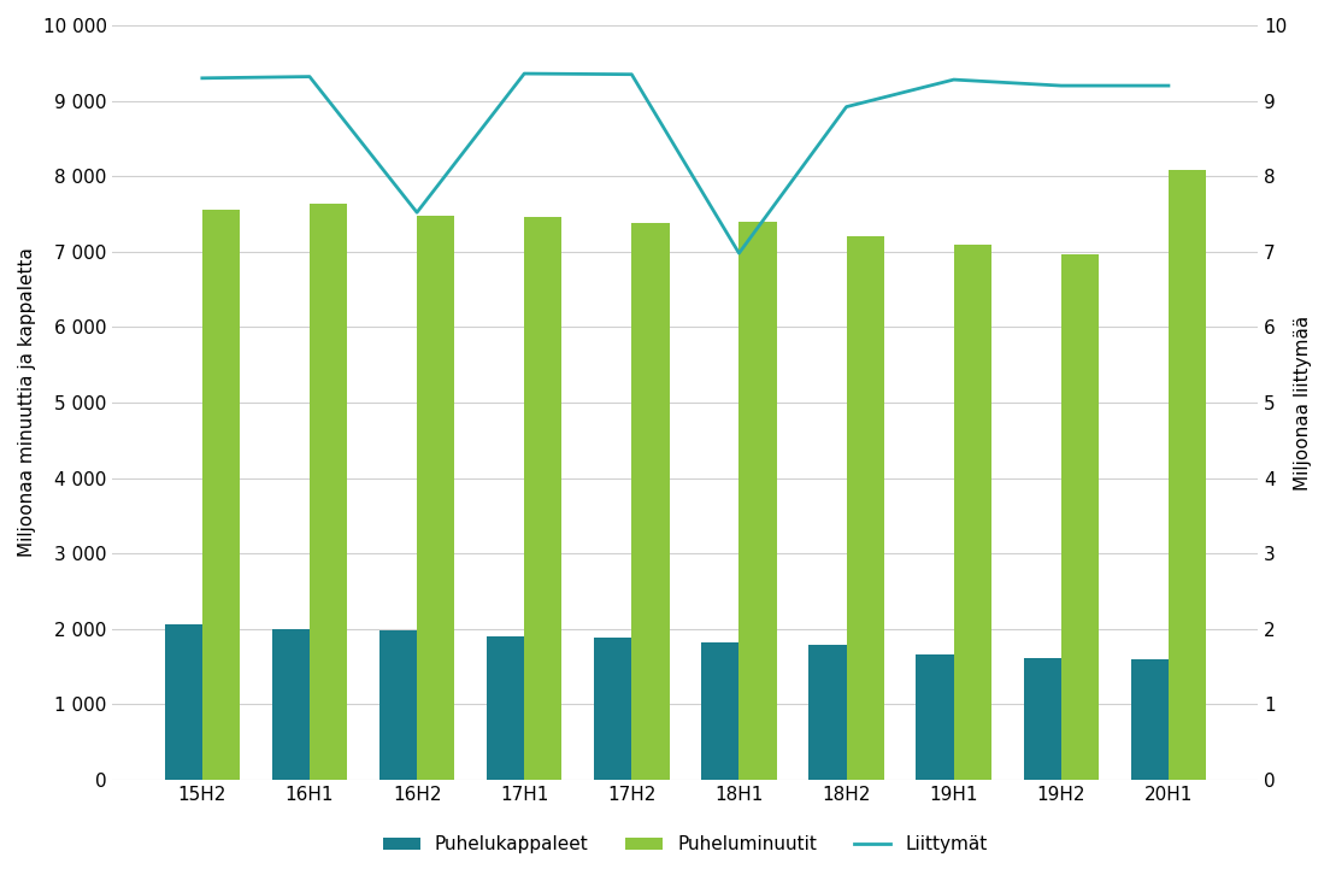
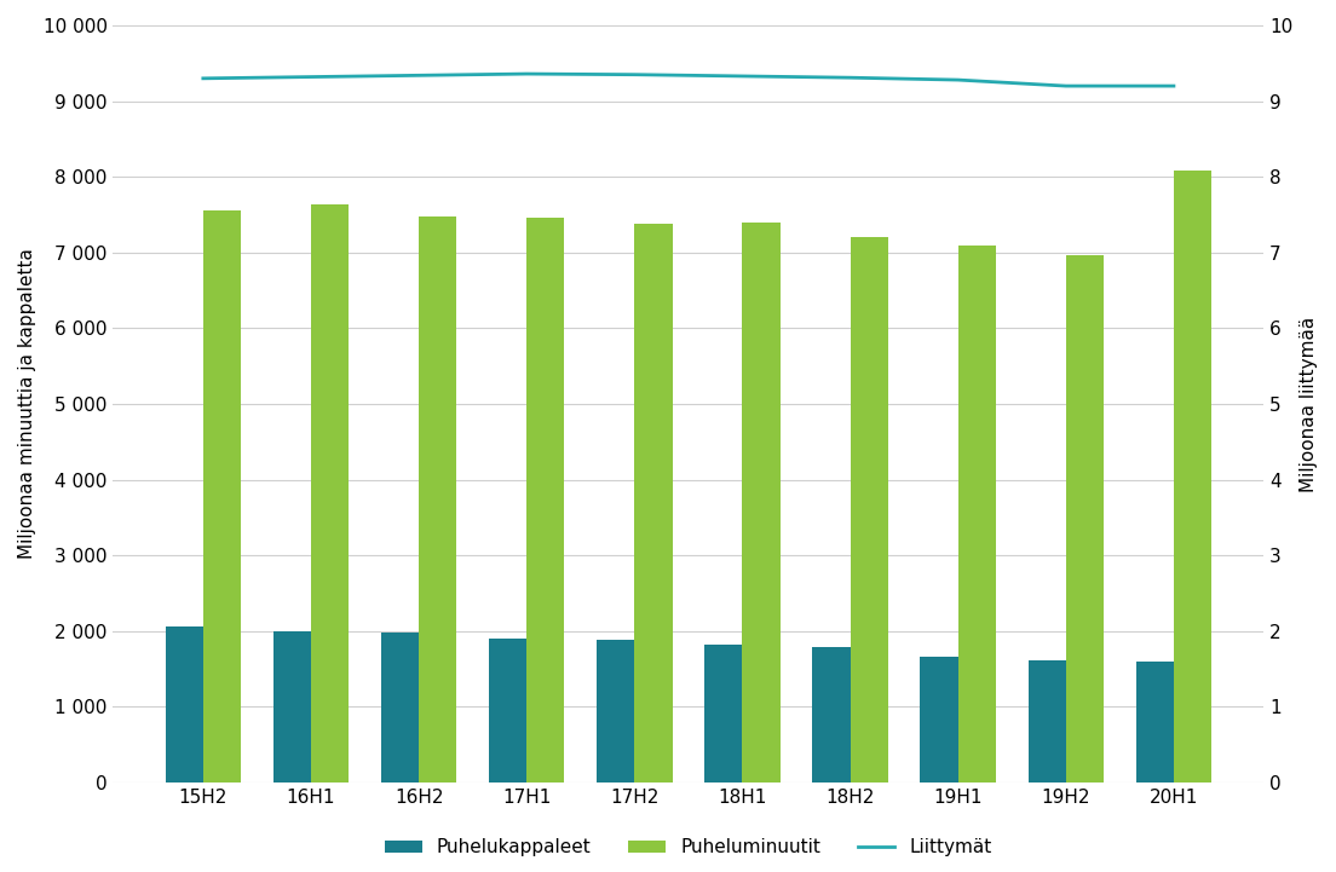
Liittymät/16H2: 7.52 -> 9.34
Liittymät/18H1: 6.98 -> 9.33
Liittymät/18H2: 8.92 -> 9.31
